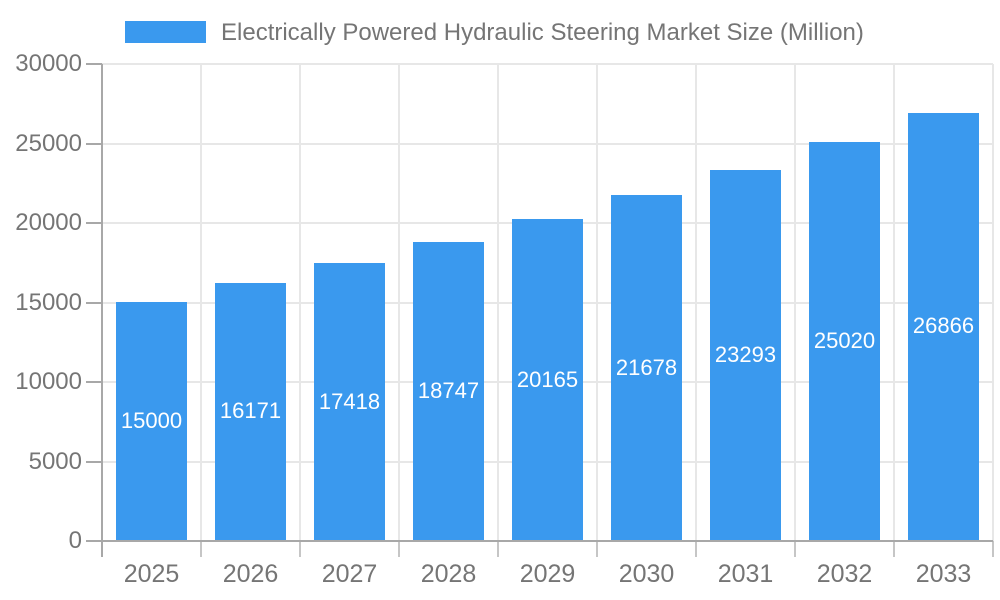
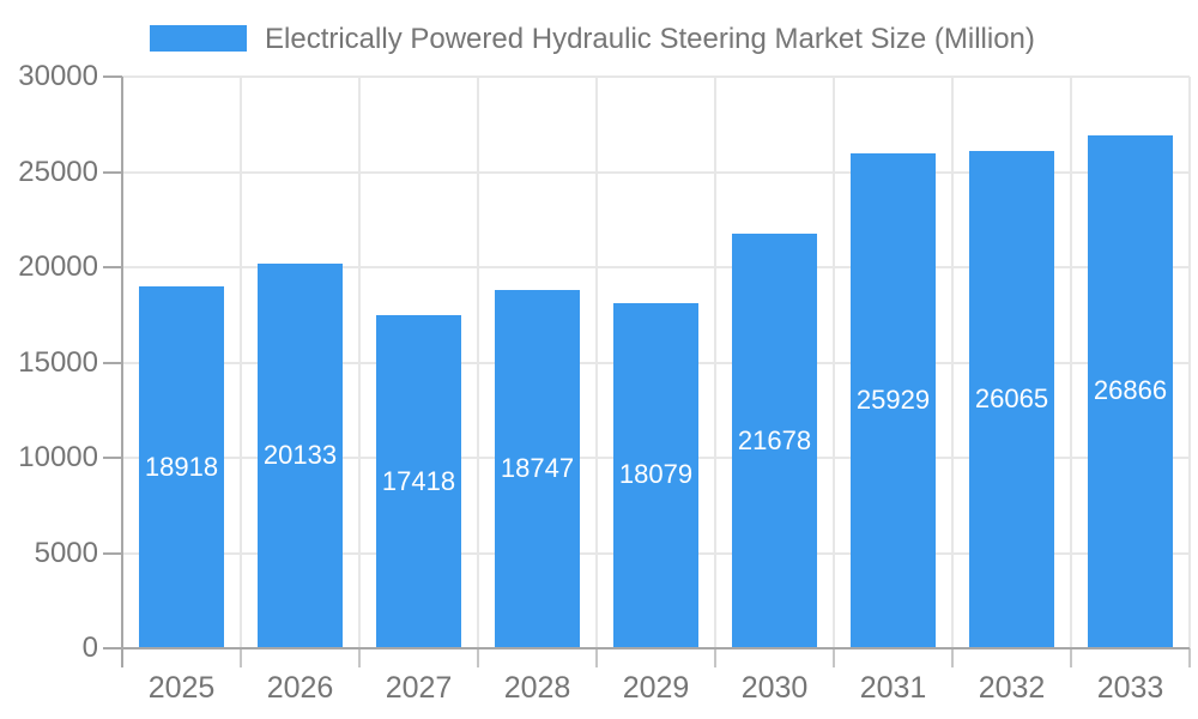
2025: 15000 -> 18918
2026: 16171 -> 20133
2029: 20165 -> 18079
2031: 23293 -> 25929
2032: 25020 -> 26065
